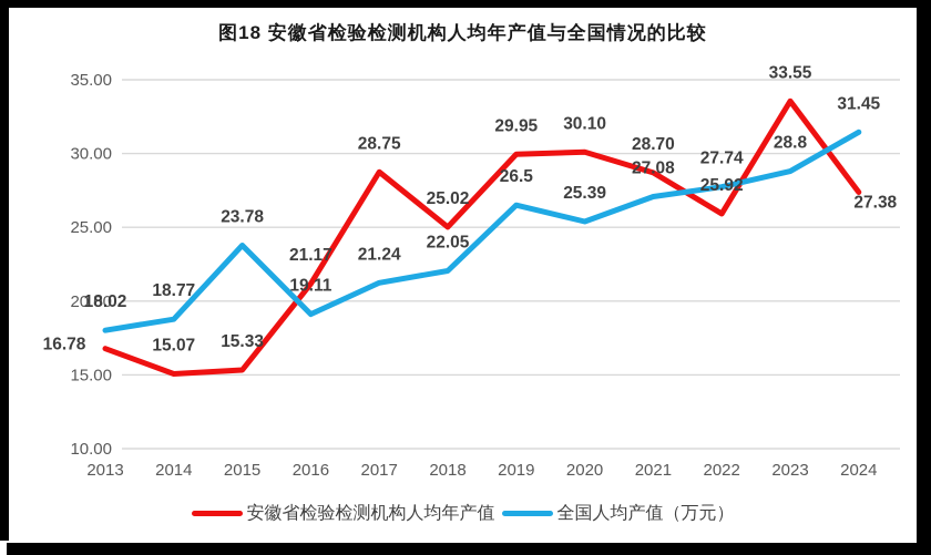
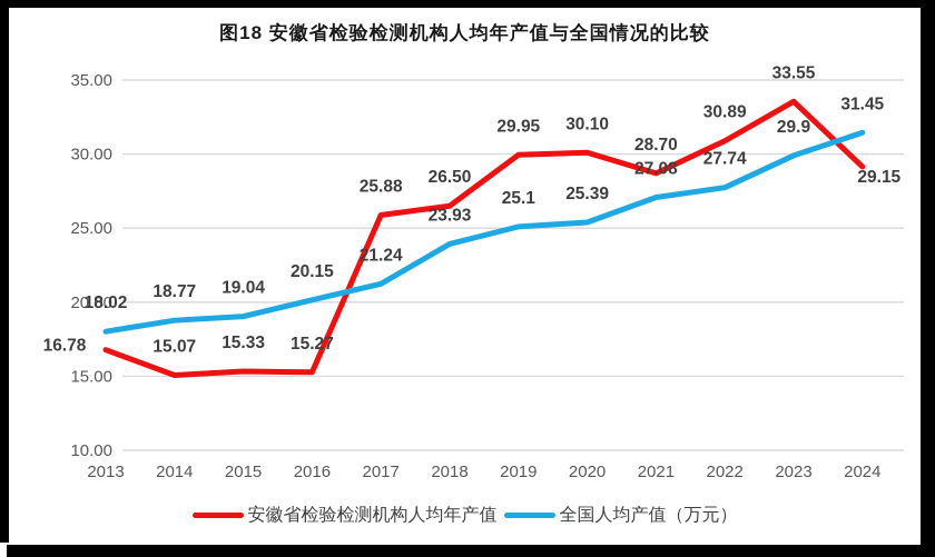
全国人均产值（万元）/2015: 23.78 -> 19.04
安徽省检验检测机构人均年产值/2016: 21.17 -> 15.27
全国人均产值（万元）/2016: 19.11 -> 20.15
安徽省检验检测机构人均年产值/2017: 28.75 -> 25.88
安徽省检验检测机构人均年产值/2018: 25.02 -> 26.50
全国人均产值（万元）/2018: 22.05 -> 23.93
全国人均产值（万元）/2019: 26.5 -> 25.1
安徽省检验检测机构人均年产值/2022: 25.92 -> 30.89
全国人均产值（万元）/2023: 28.8 -> 29.9
安徽省检验检测机构人均年产值/2024: 27.38 -> 29.15
